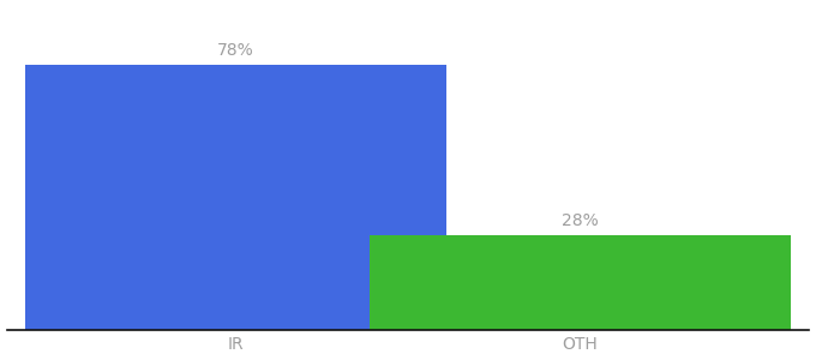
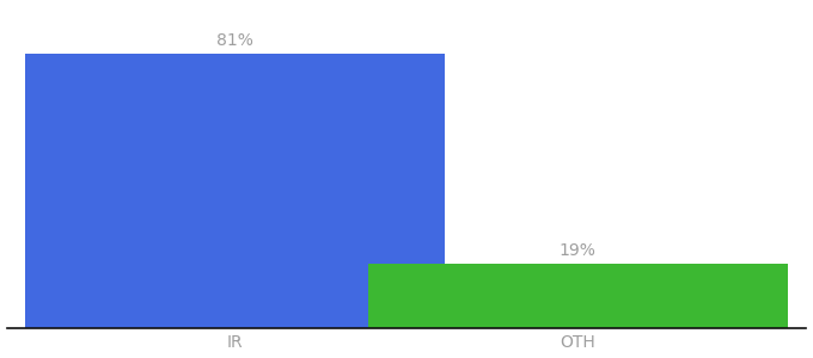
IR: 78% -> 81%
OTH: 28% -> 19%
